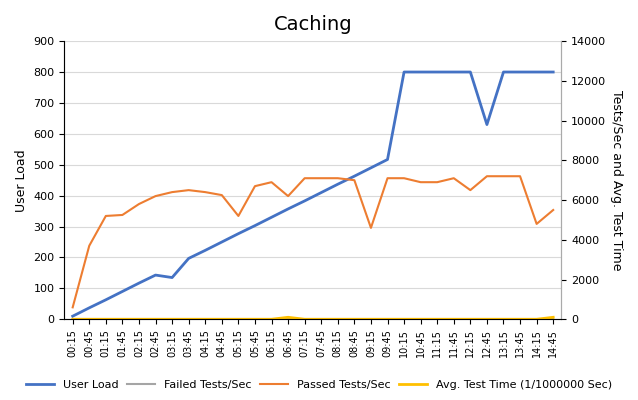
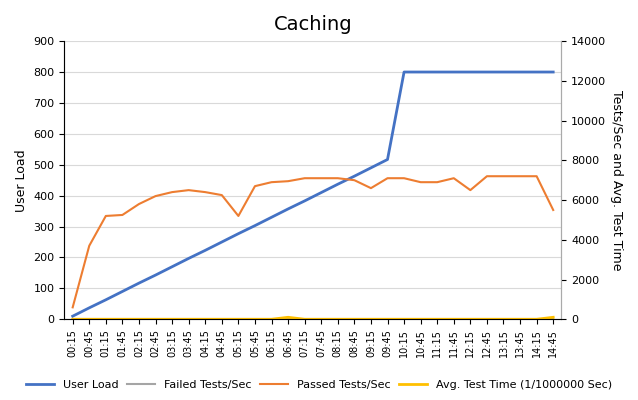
User Load/03:15: 135 -> 170
Passed Tests/Sec/06:45: 6200 -> 7000
Passed Tests/Sec/09:15: 4600 -> 6600
User Load/12:45: 630 -> 800
Passed Tests/Sec/14:15: 4800 -> 7200
